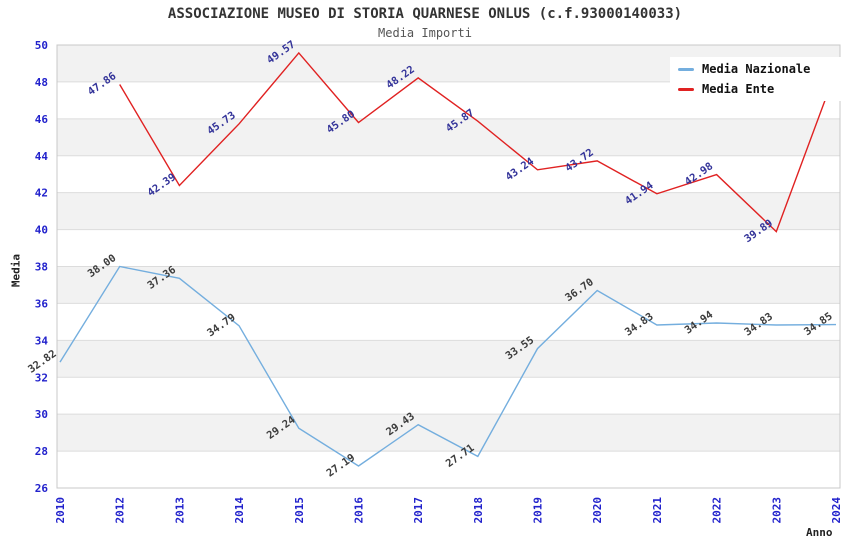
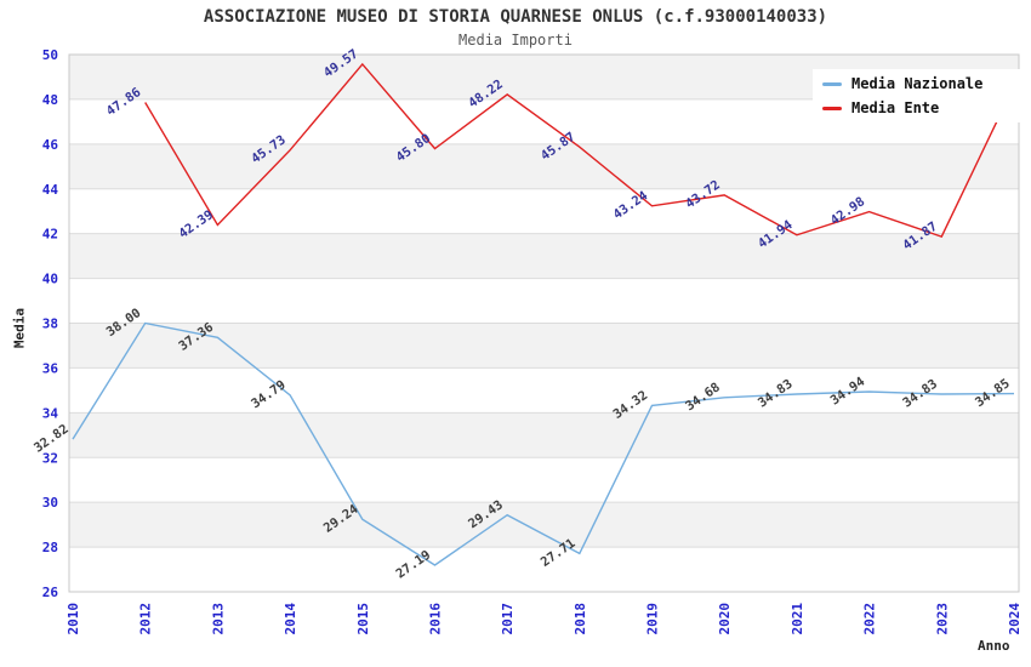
Media Nazionale/2019: 33.55 -> 34.32
Media Nazionale/2020: 36.70 -> 34.68
Media Ente/2023: 39.89 -> 41.87
